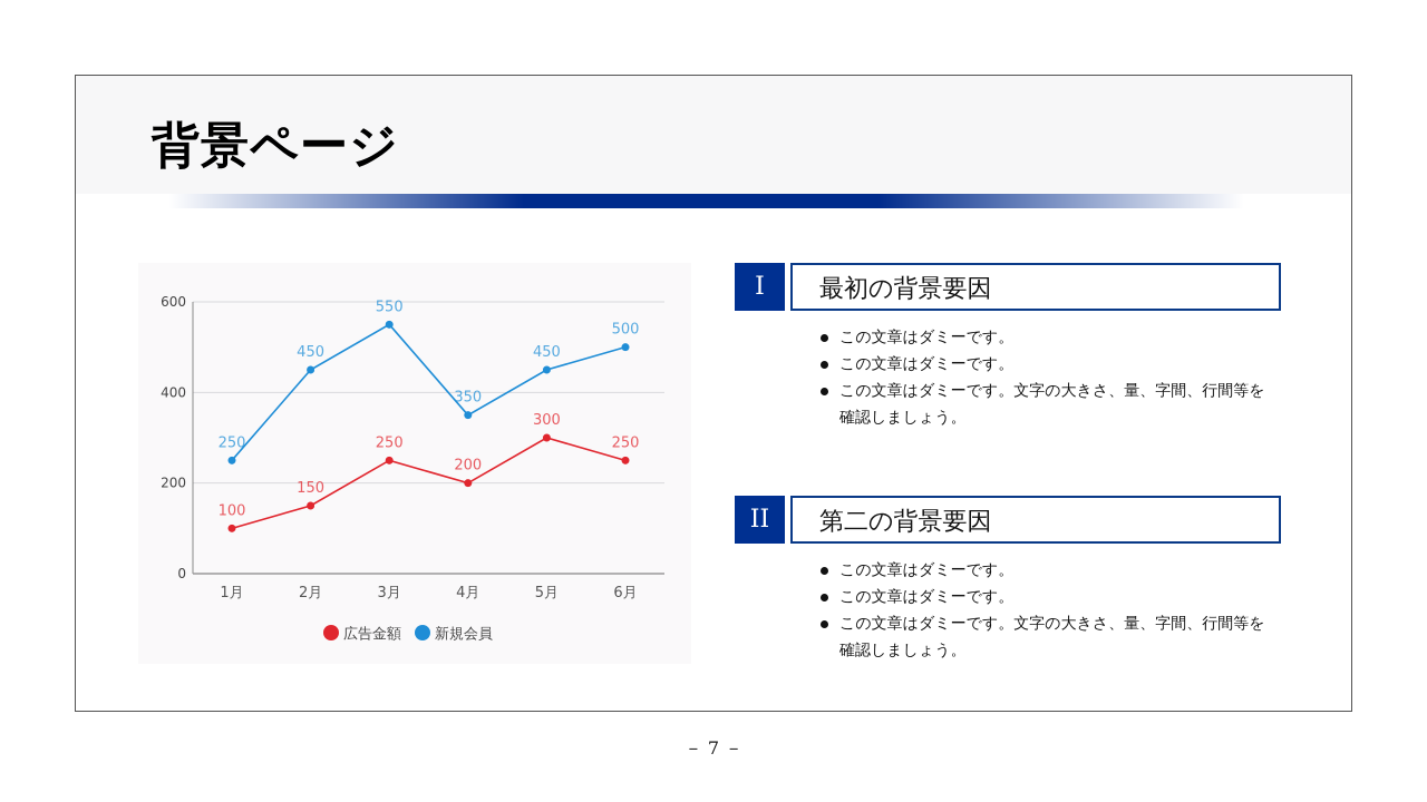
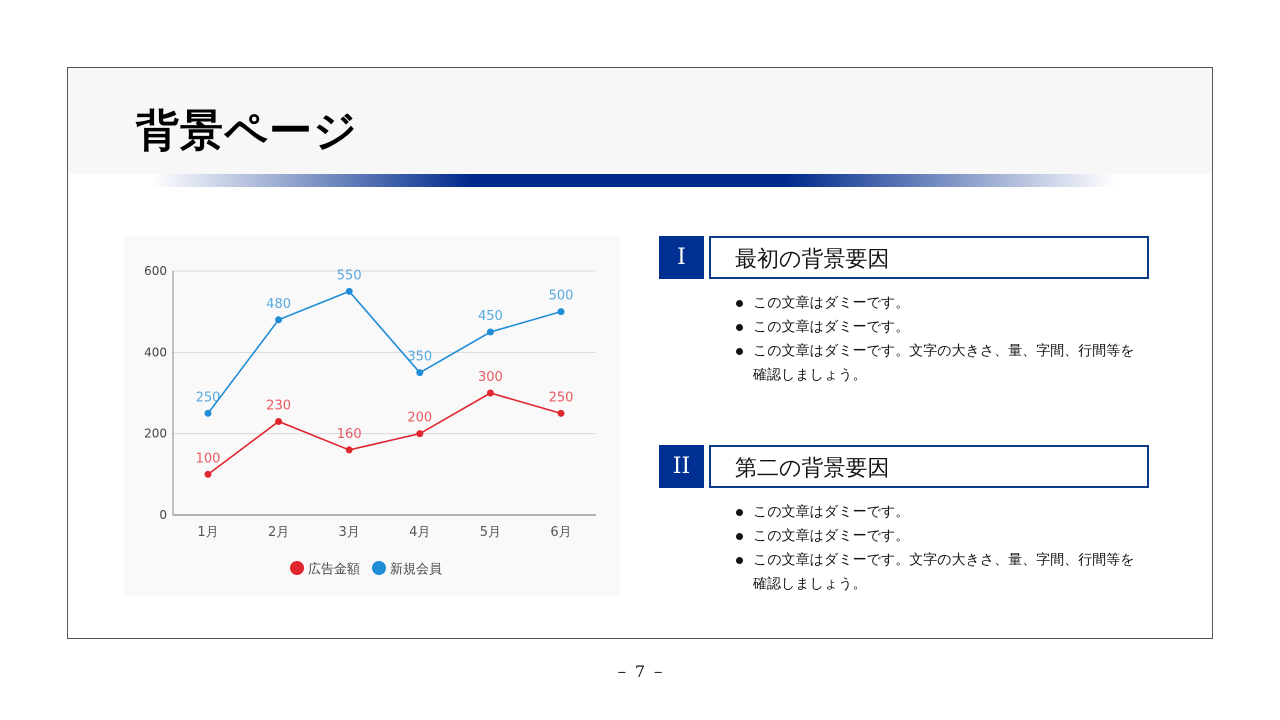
広告金額/2月: 150 -> 230
新規会員/2月: 450 -> 480
広告金額/3月: 250 -> 160
